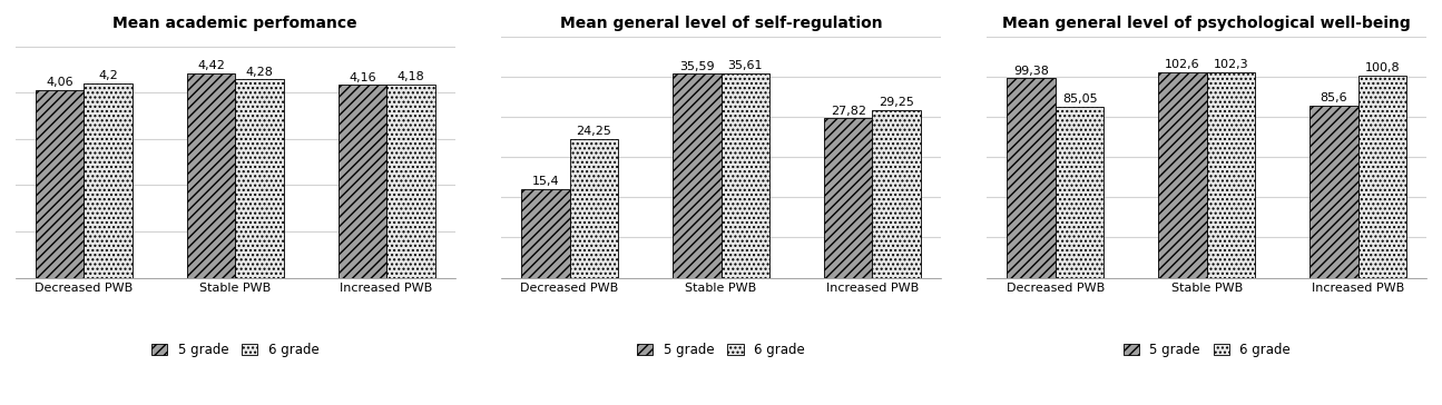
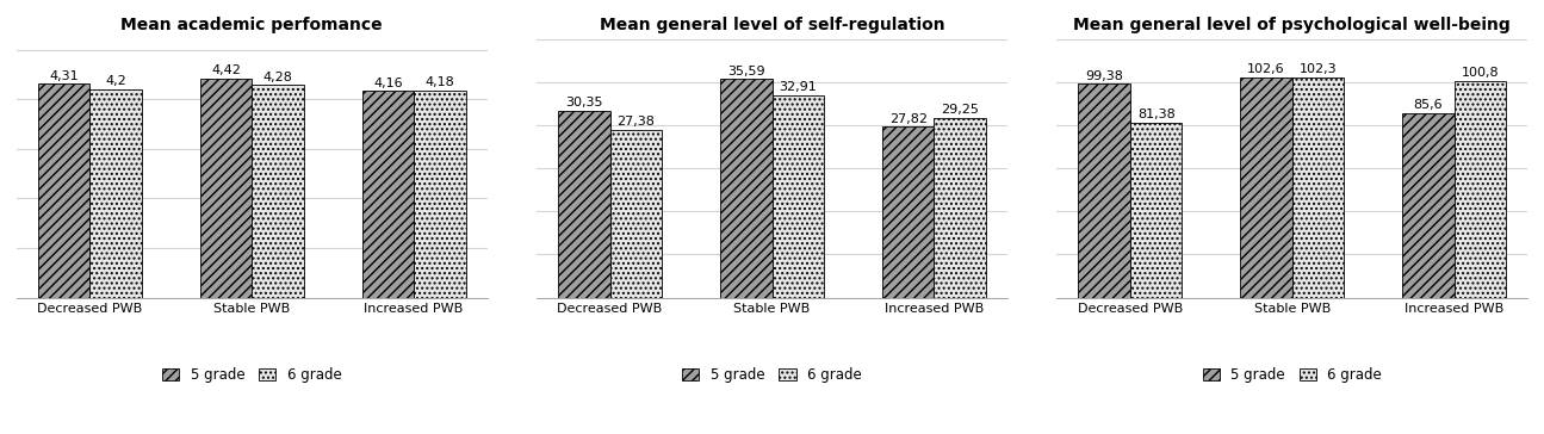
Mean academic perfomance/5 grade/Decreased PWB: 4,06 -> 4,31
Mean general level of self-regulation/5 grade/Decreased PWB: 15,4 -> 30,35
Mean general level of self-regulation/6 grade/Decreased PWB: 24,25 -> 27,38
Mean general level of self-regulation/6 grade/Stable PWB: 35,61 -> 32,91
Mean general level of psychological well-being/6 grade/Decreased PWB: 85,05 -> 81,38
